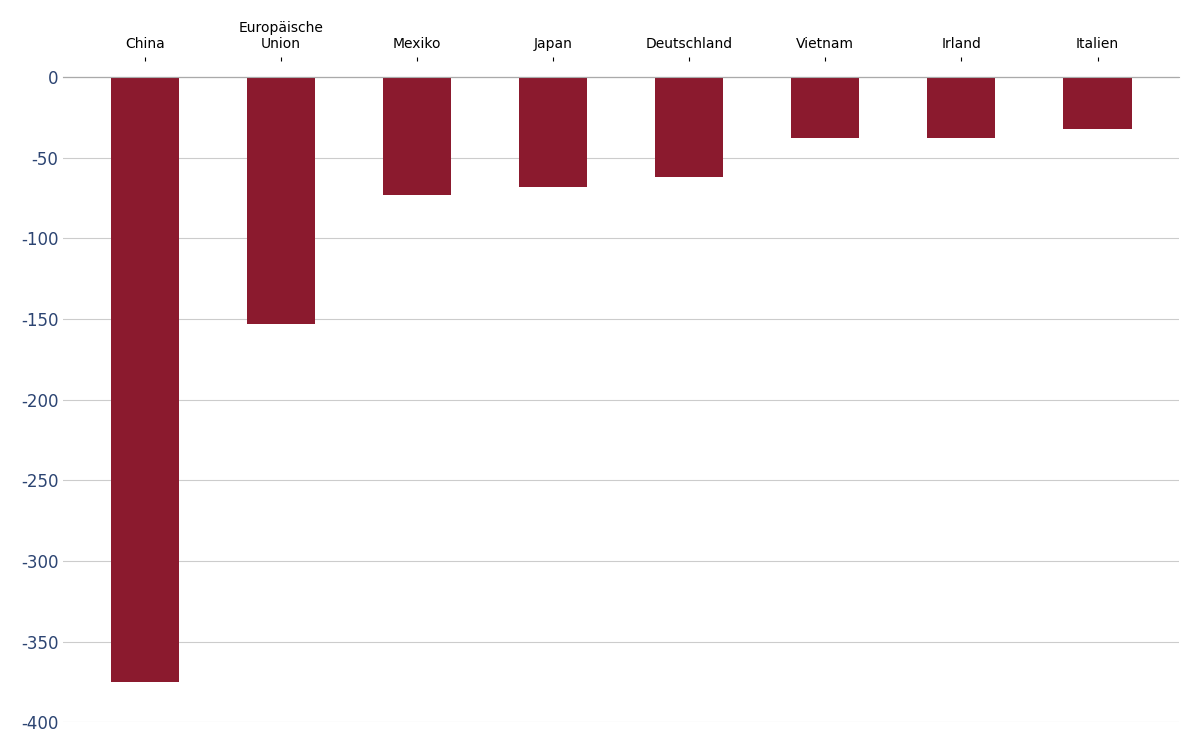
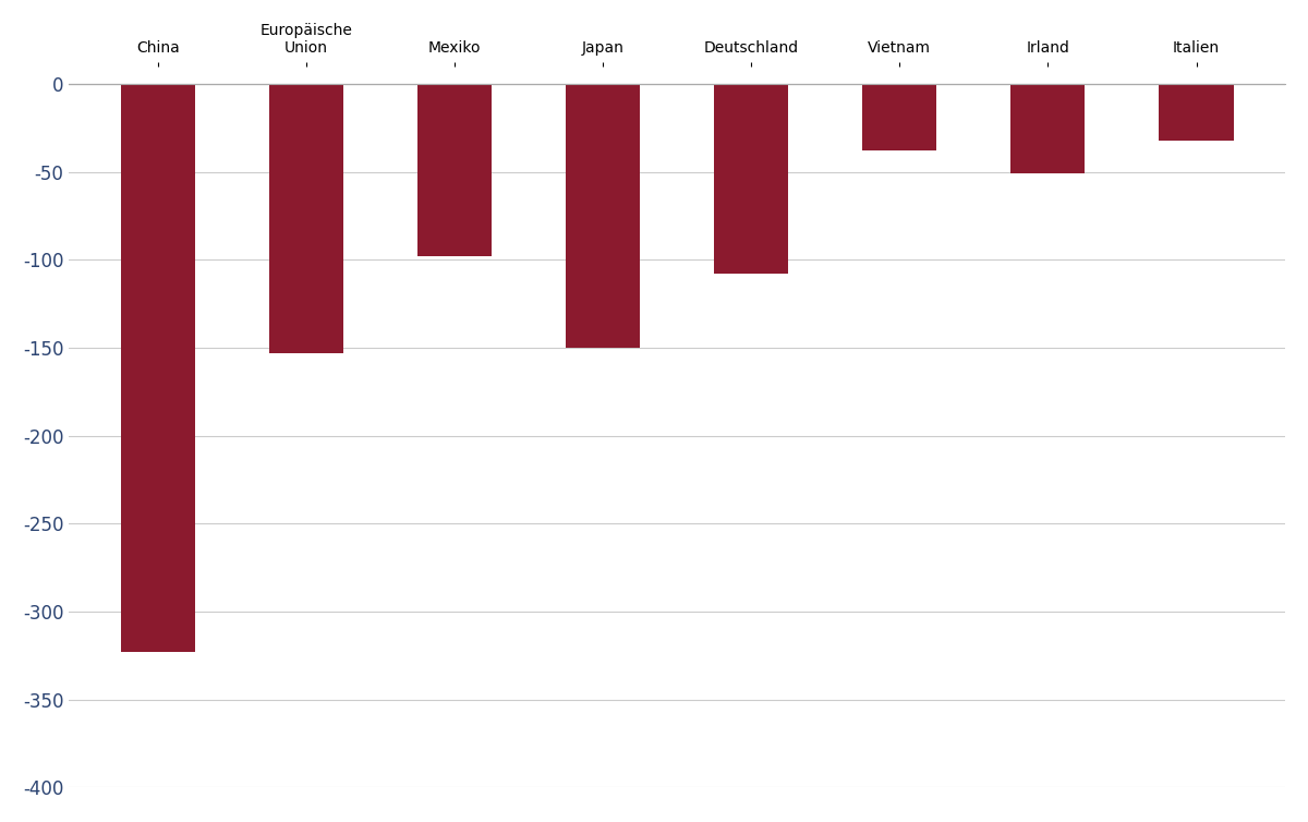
China: -375 -> -323
Mexiko: -73 -> -98
Japan: -68 -> -150
Deutschland: -62 -> -108
Irland: -38 -> -51
